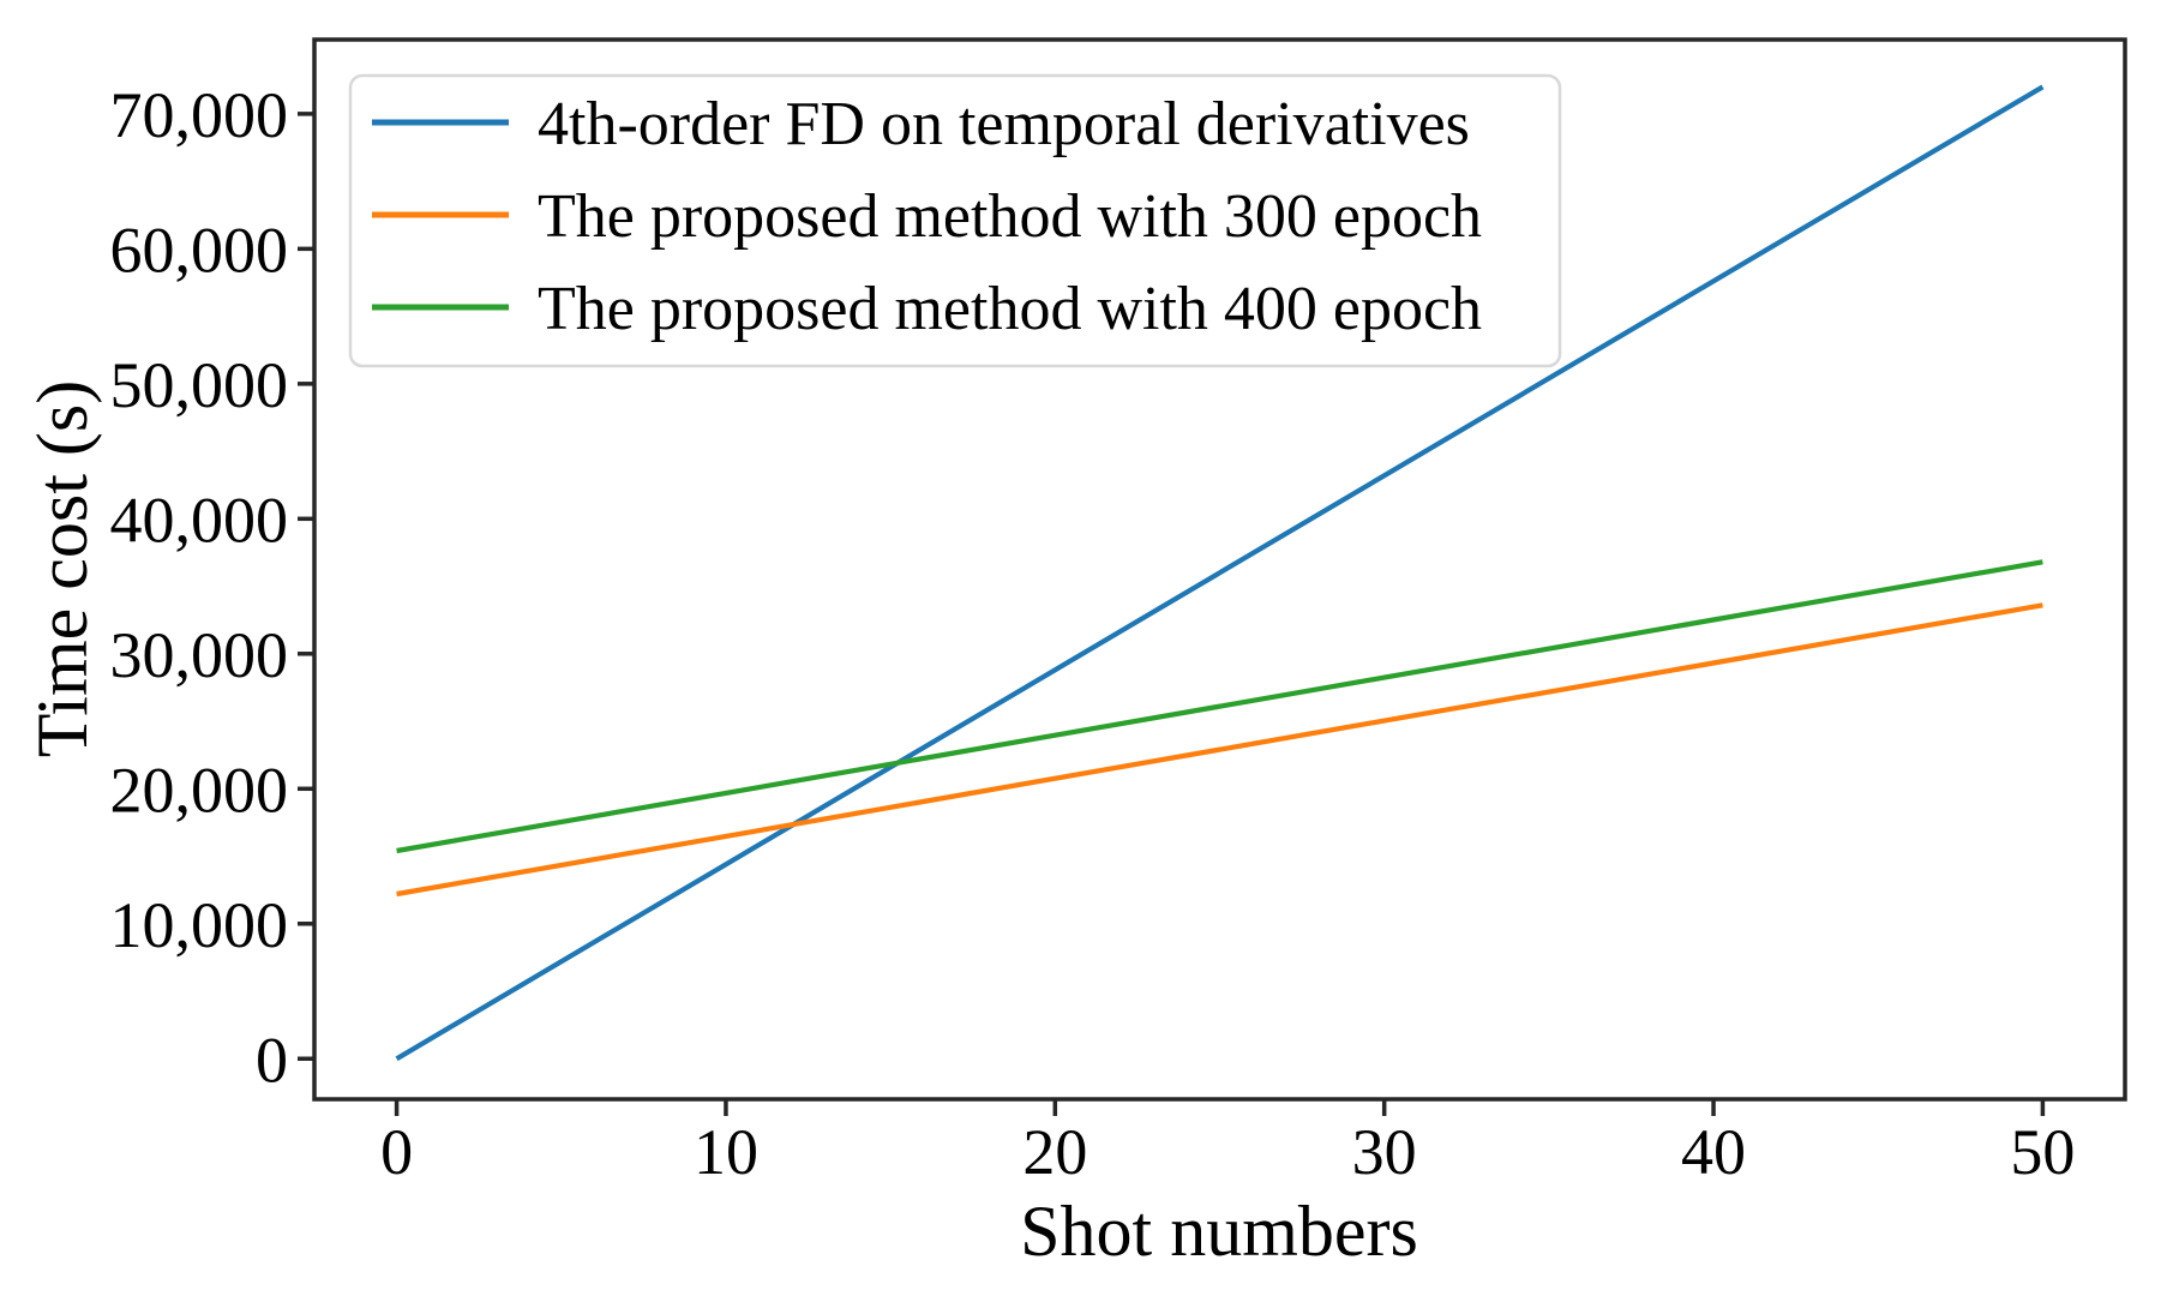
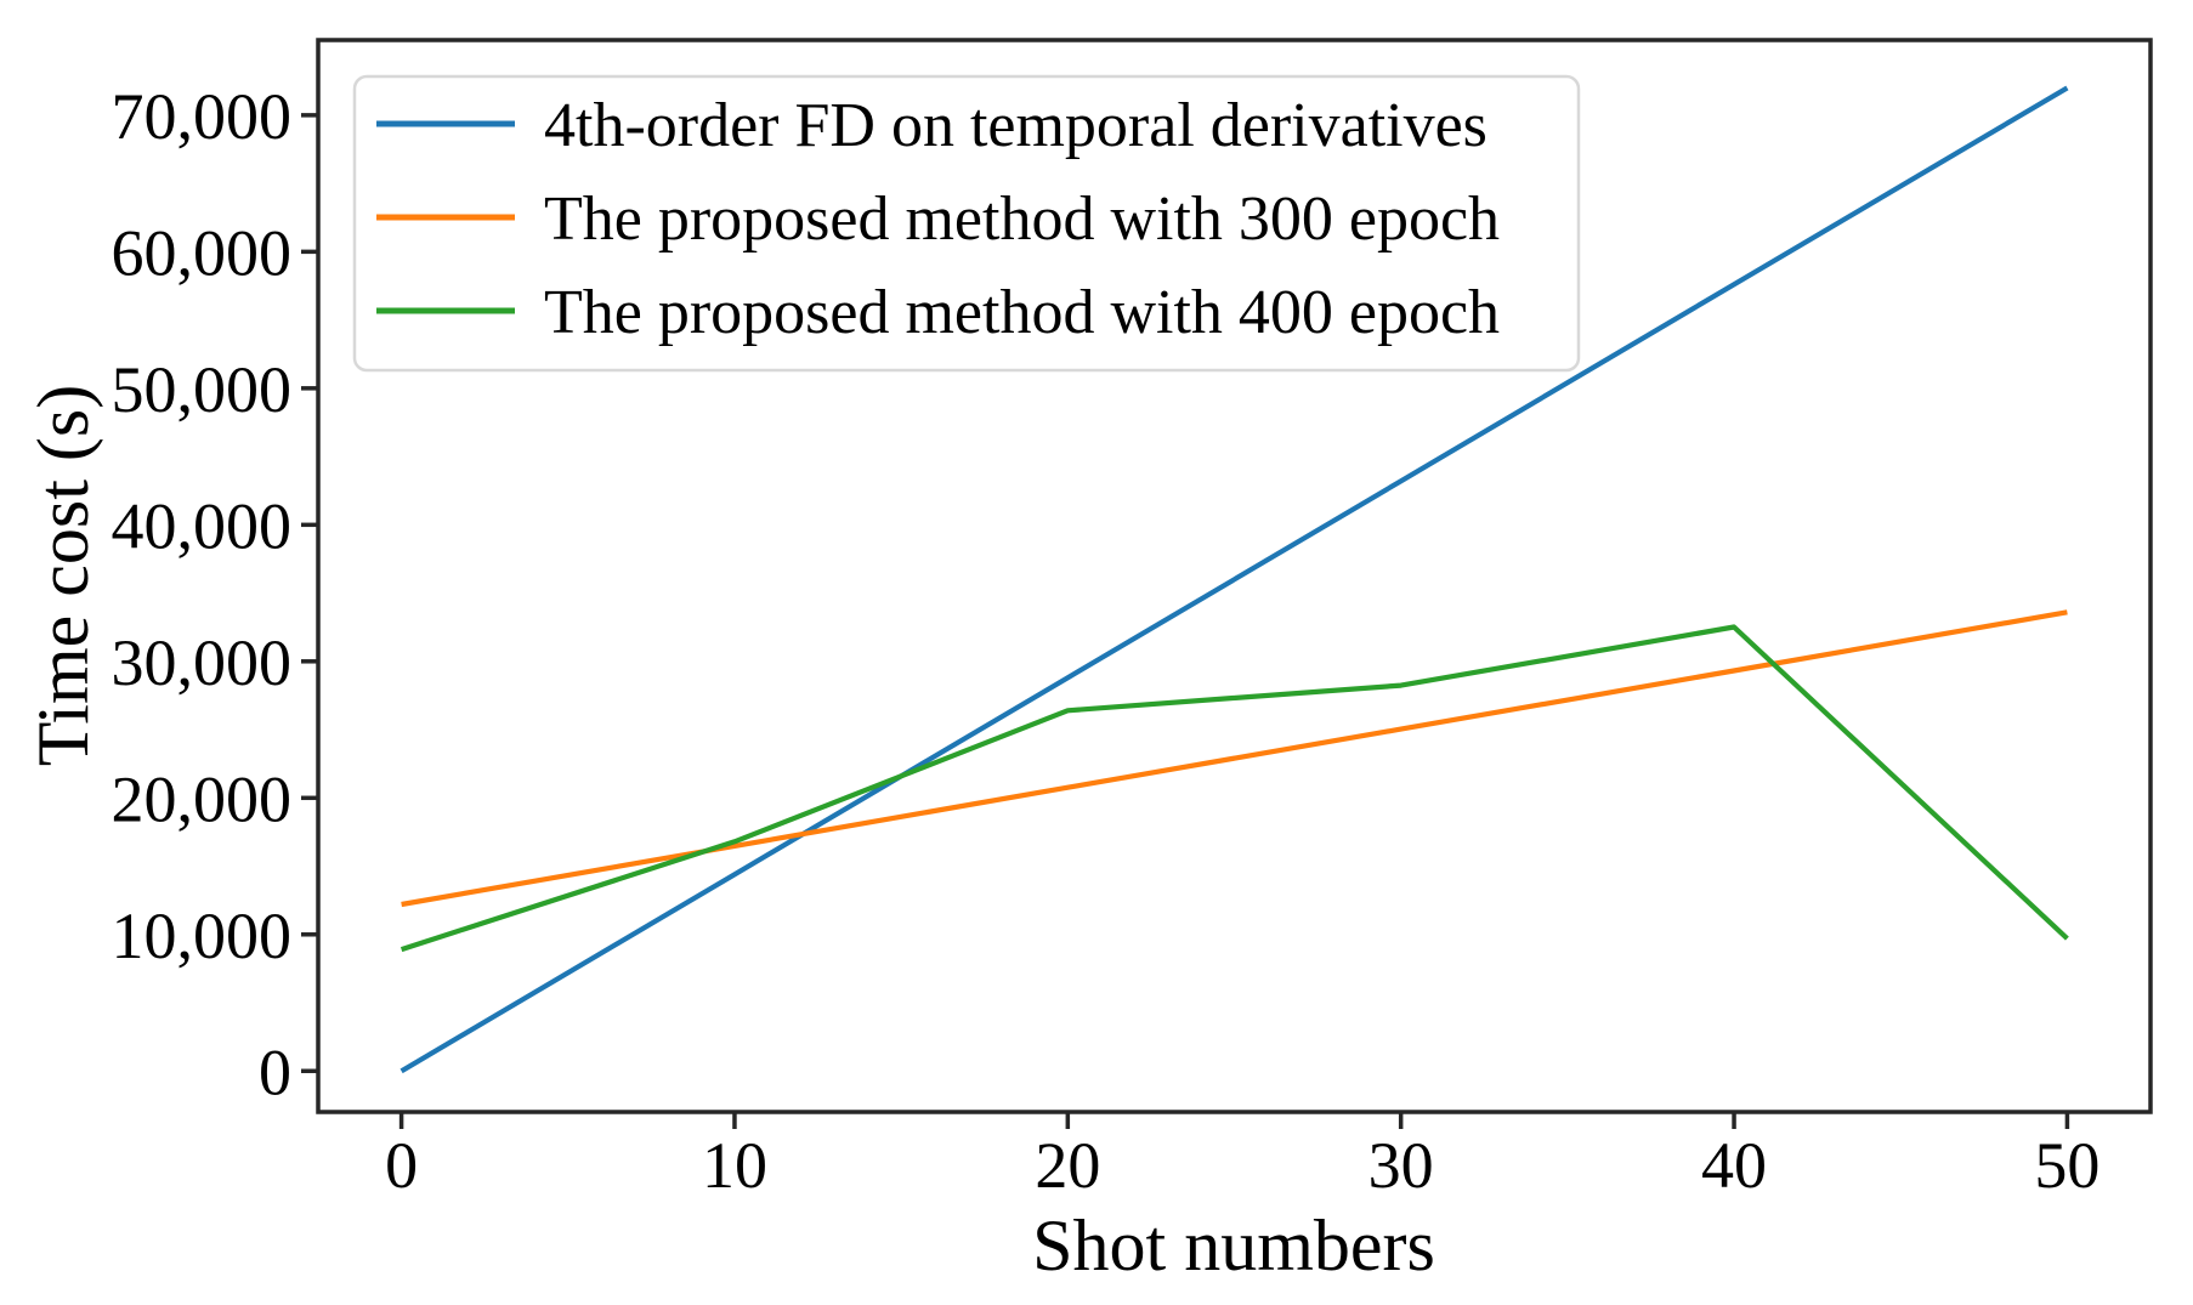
The proposed method with 400 epoch/0: 15400 -> 8900
The proposed method with 400 epoch/10: 19700 -> 16800
The proposed method with 400 epoch/20: 24000 -> 26400
The proposed method with 400 epoch/50: 36800 -> 9700
